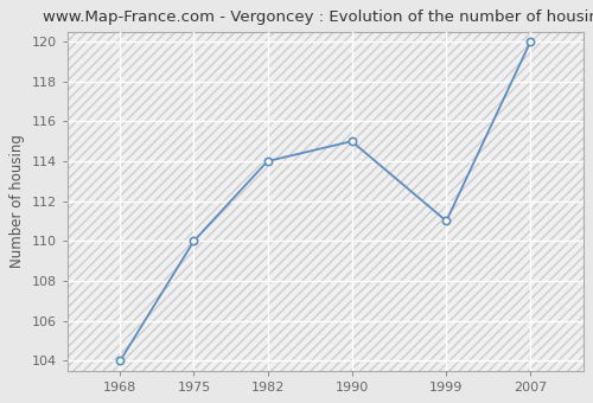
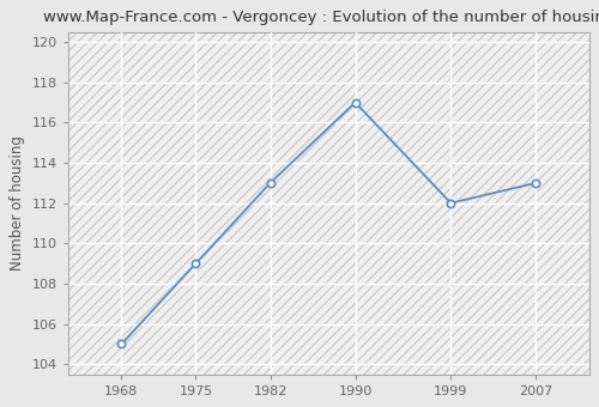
1968: 104 -> 105
1975: 110 -> 109
1982: 114 -> 113
1990: 115 -> 117
1999: 111 -> 112
2007: 120 -> 113
